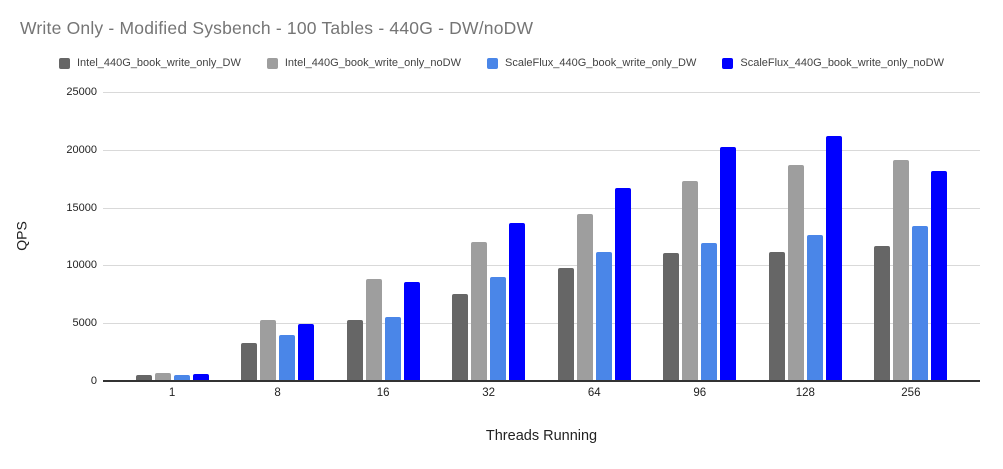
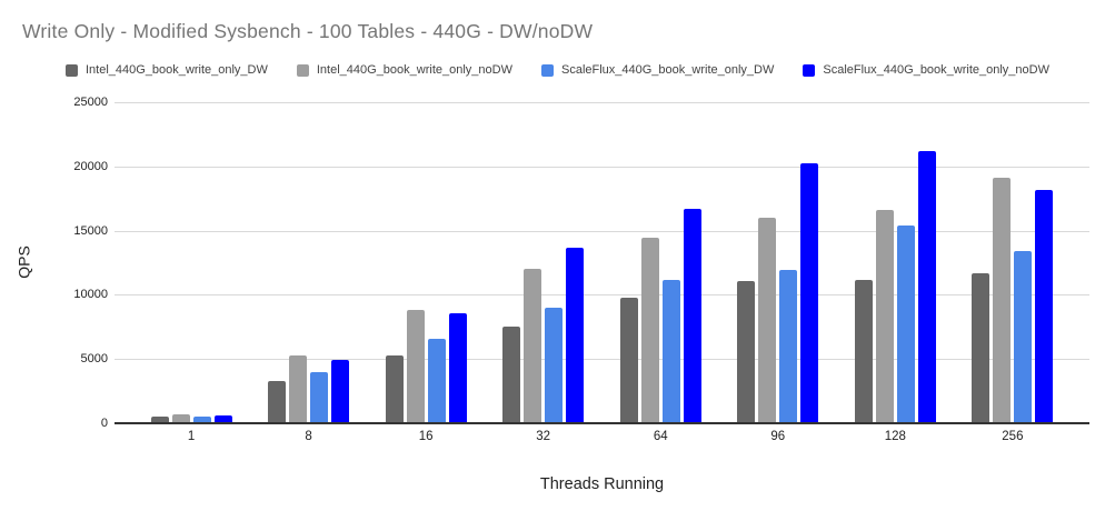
ScaleFlux_440G_book_write_only_DW/16: 5600 -> 6600
Intel_440G_book_write_only_noDW/96: 17300 -> 16000
Intel_440G_book_write_only_noDW/128: 18600 -> 16600
ScaleFlux_440G_book_write_only_DW/128: 12600 -> 15400
